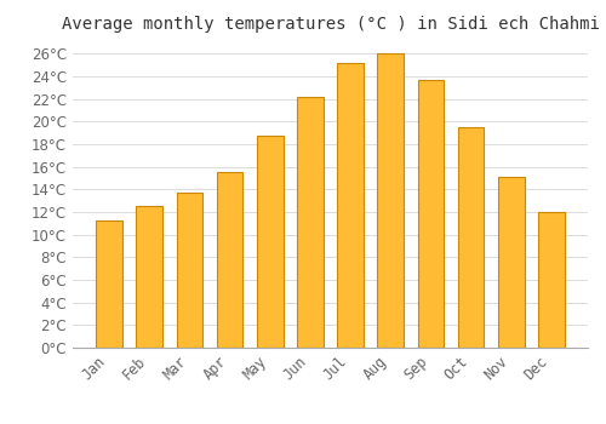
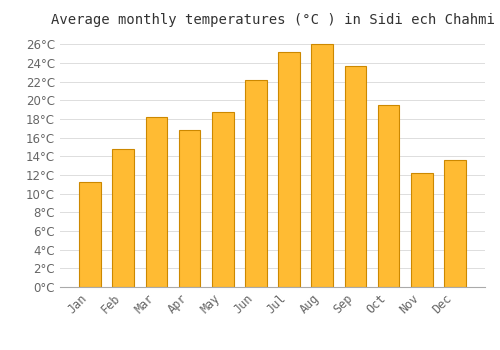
Feb: 12.5°C -> 14.8°C
Mar: 13.7°C -> 18.2°C
Apr: 15.5°C -> 16.8°C
Nov: 15.1°C -> 12.2°C
Dec: 12.0°C -> 13.6°C
